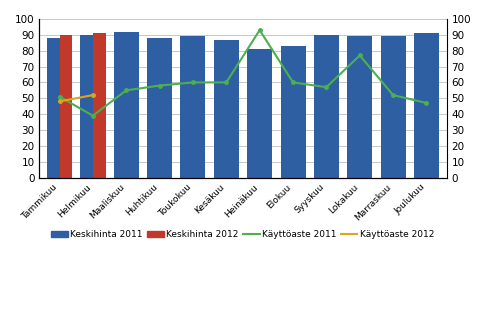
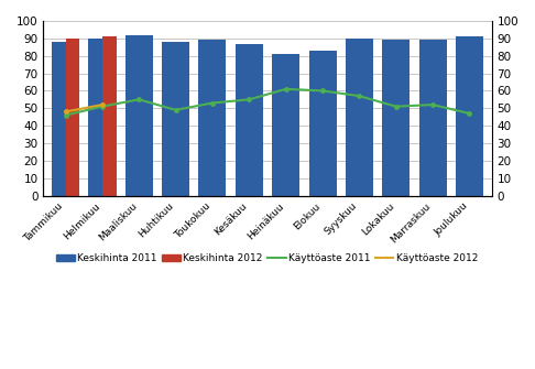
Käyttöaste 2011/Tammikuu: 51 -> 46
Käyttöaste 2011/Helmikuu: 39 -> 51
Käyttöaste 2011/Huhtikuu: 58 -> 49
Käyttöaste 2011/Toukokuu: 60 -> 53
Käyttöaste 2011/Kesäkuu: 60 -> 55
Käyttöaste 2011/Heinäkuu: 93 -> 61
Käyttöaste 2011/Lokakuu: 77 -> 51
